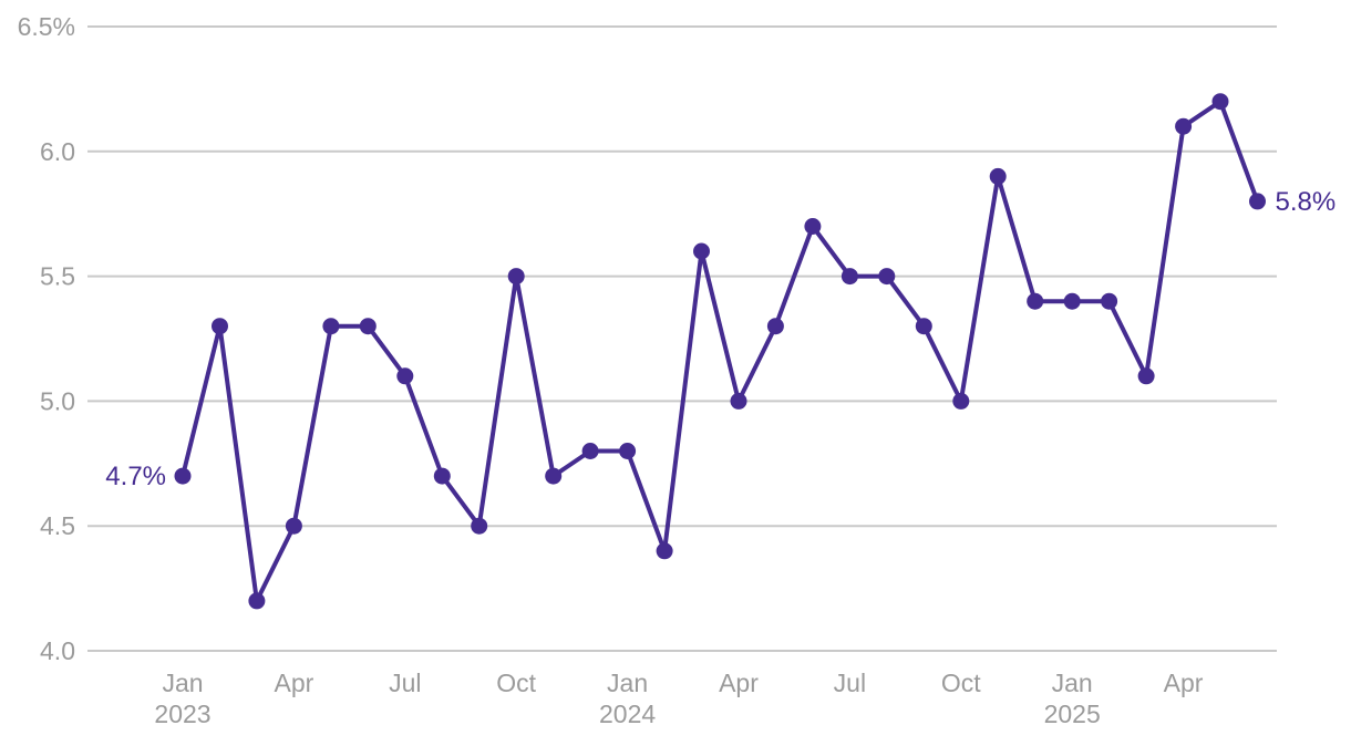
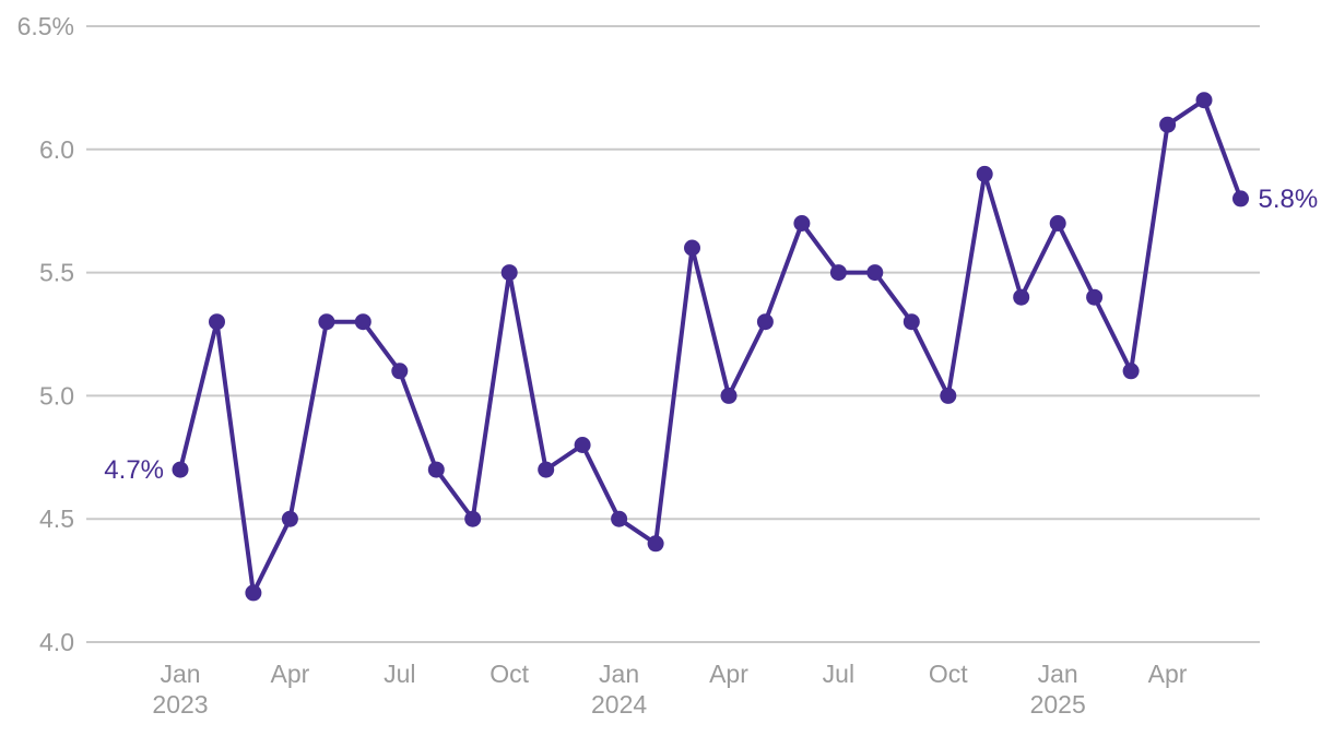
Jan 2024: 4.8% -> 4.5%
Jan 2025: 5.4% -> 5.7%
